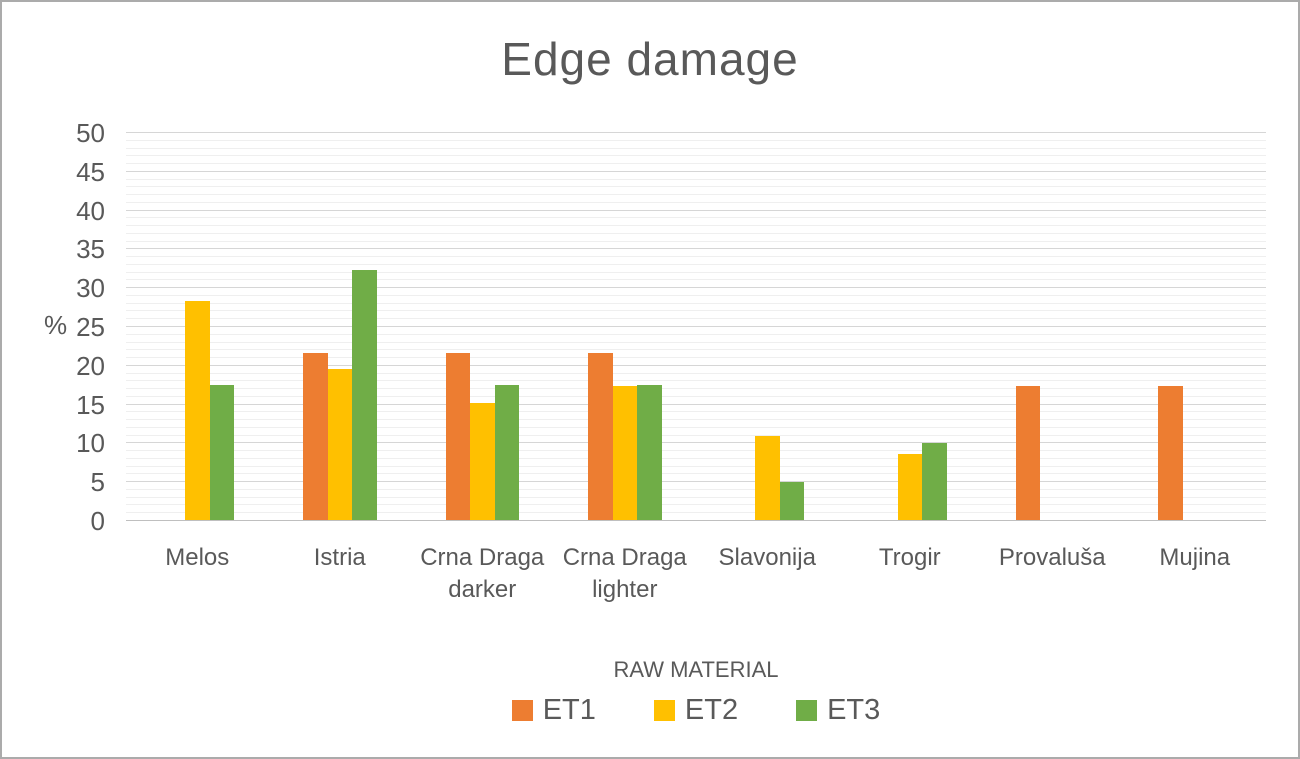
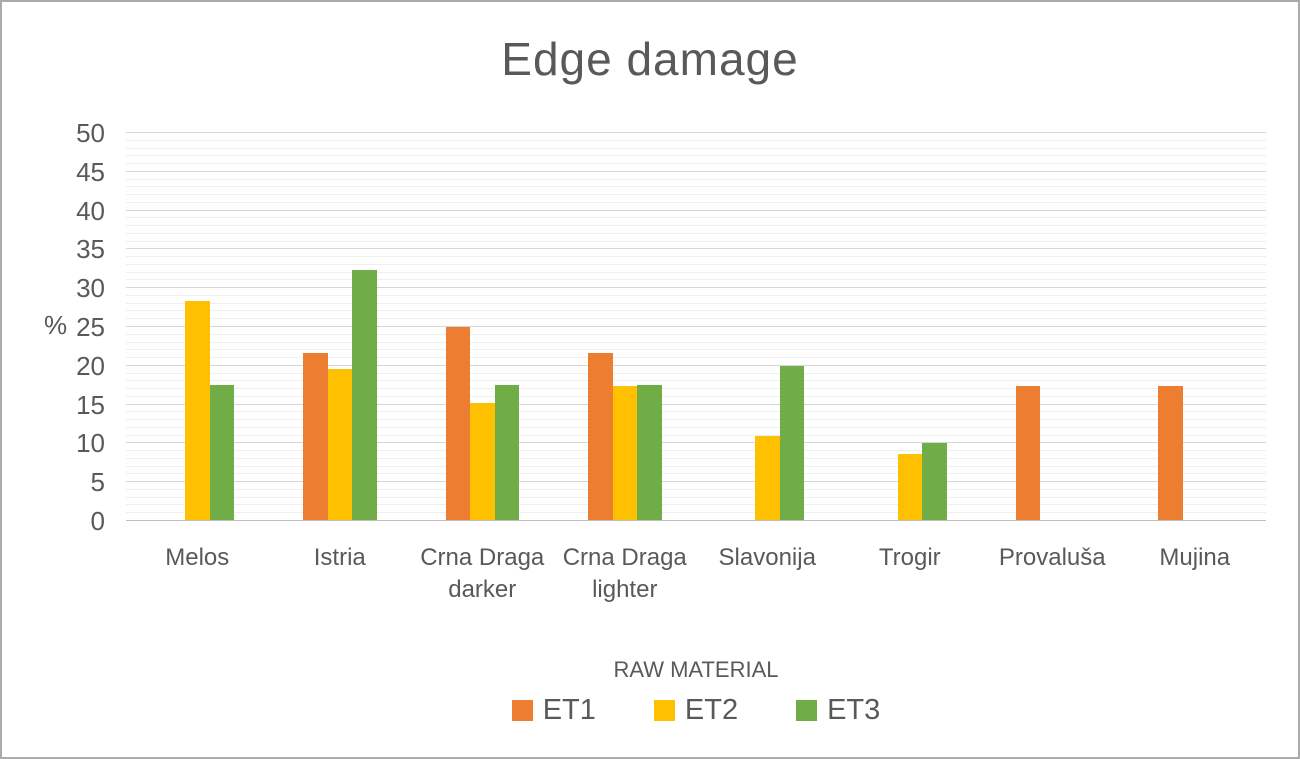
ET1/Crna Draga darker: 22 -> 25
ET3/Slavonija: 5 -> 20
